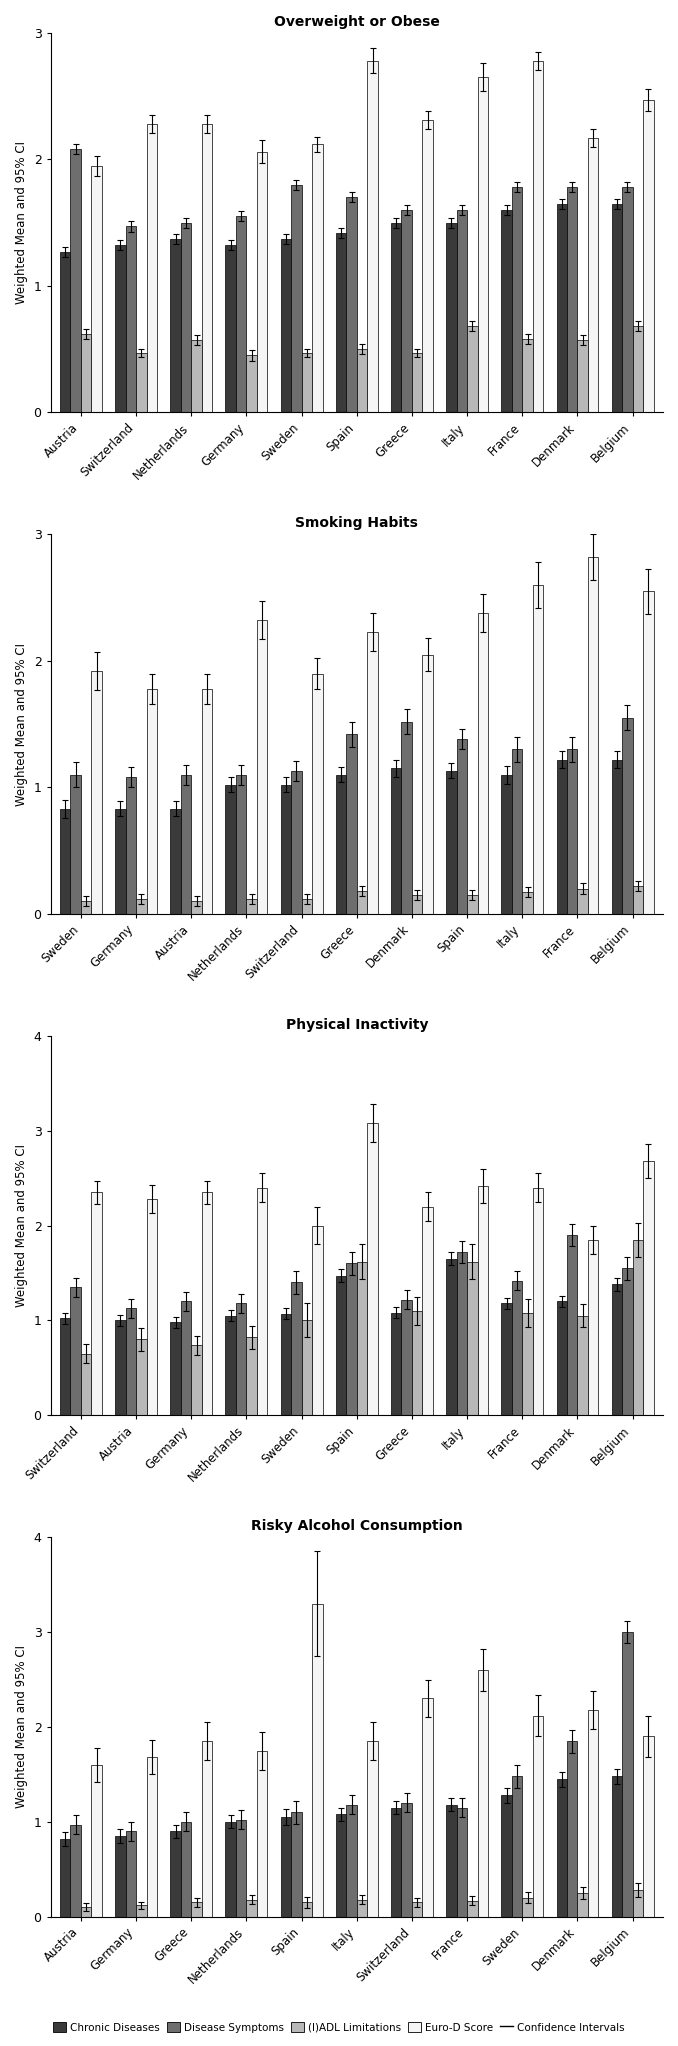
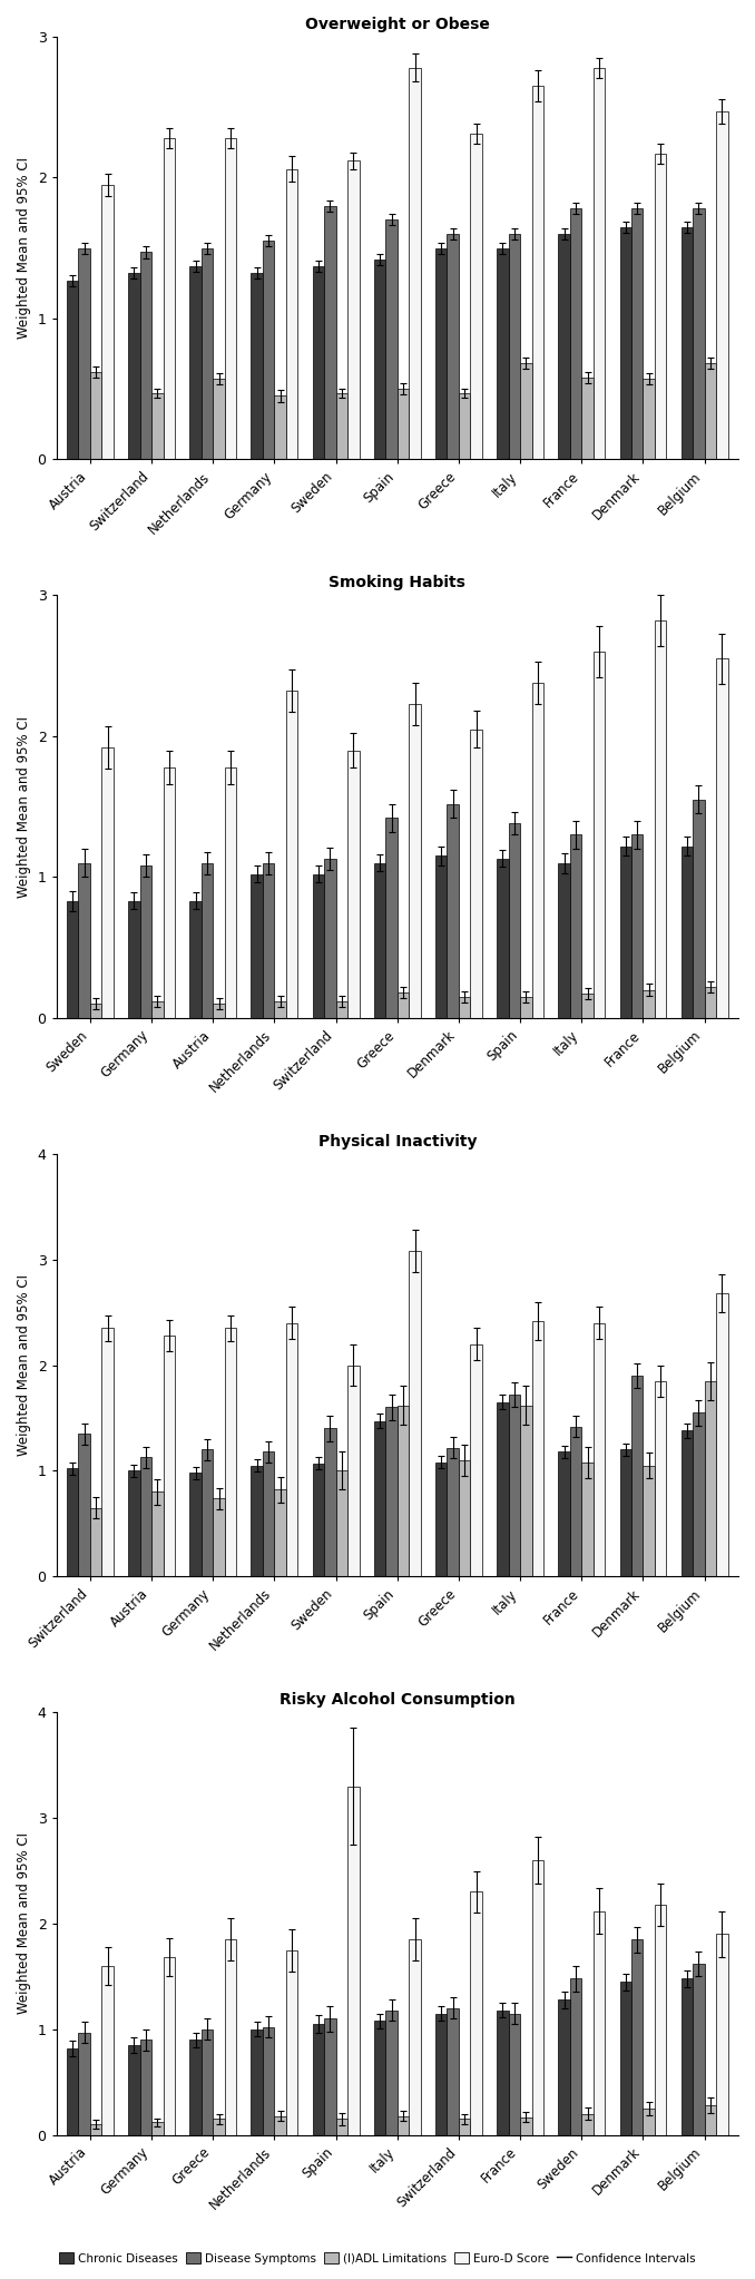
Overweight or Obese/Disease Symptoms/Austria: 2.08 -> 1.50
Risky Alcohol Consumption/Disease Symptoms/Belgium: 3.00 -> 1.62
